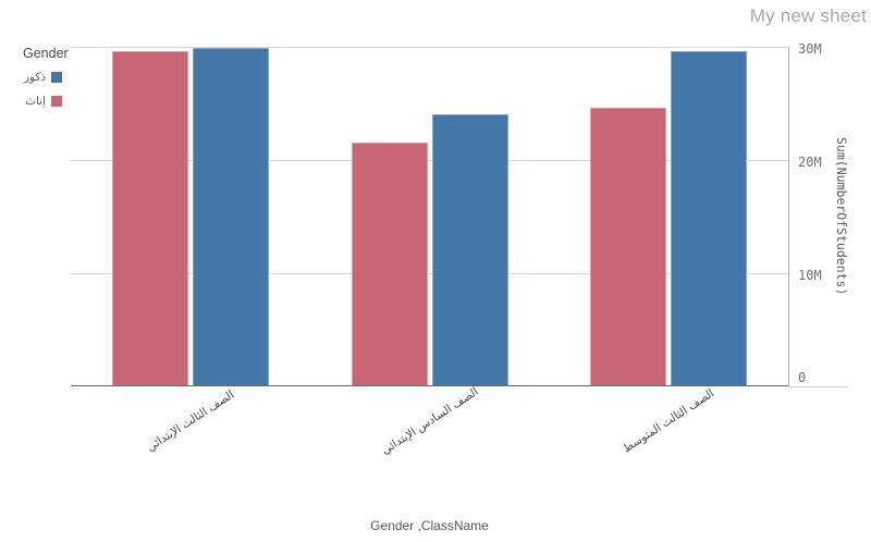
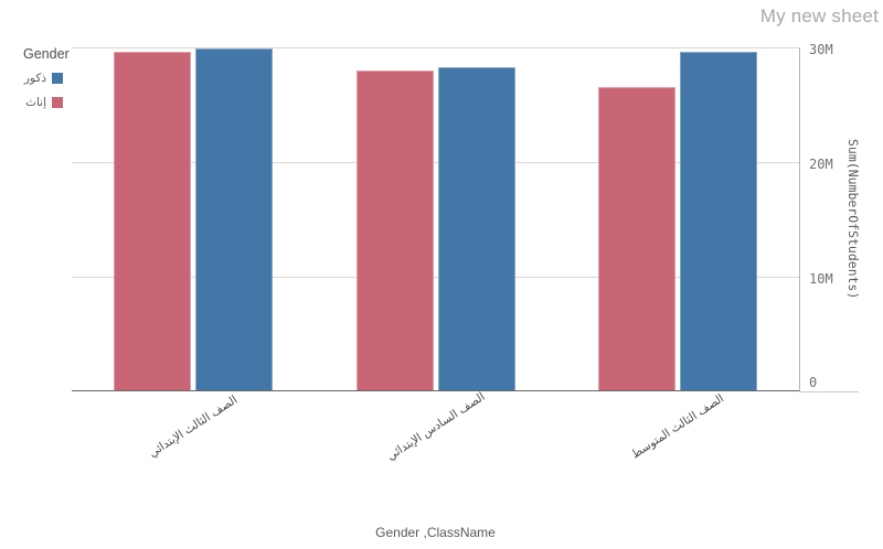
إناث/الصف السادس الإبتدائي: 21.5M -> 28.0M
ذكور/الصف السادس الإبتدائي: 24.0M -> 28.3M
إناث/الصف الثالث المتوسط: 24.6M -> 26.5M
